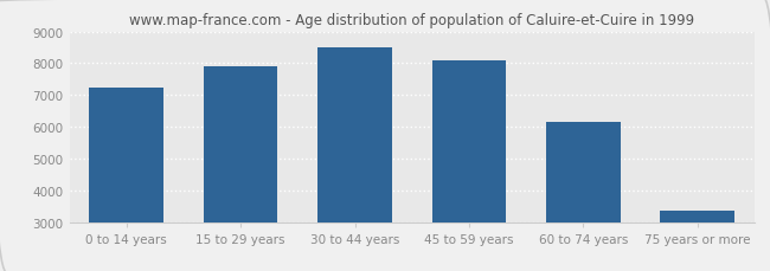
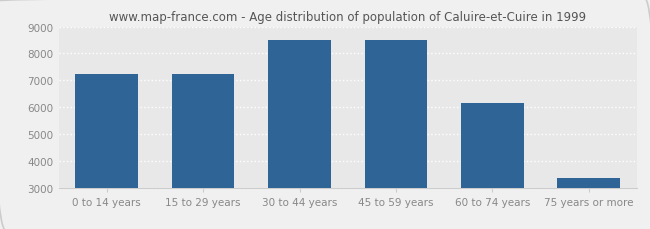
15 to 29 years: 7900 -> 7250
45 to 59 years: 8100 -> 8500
